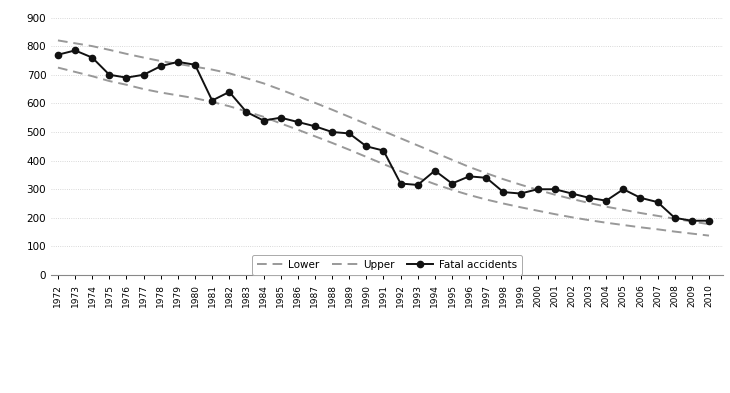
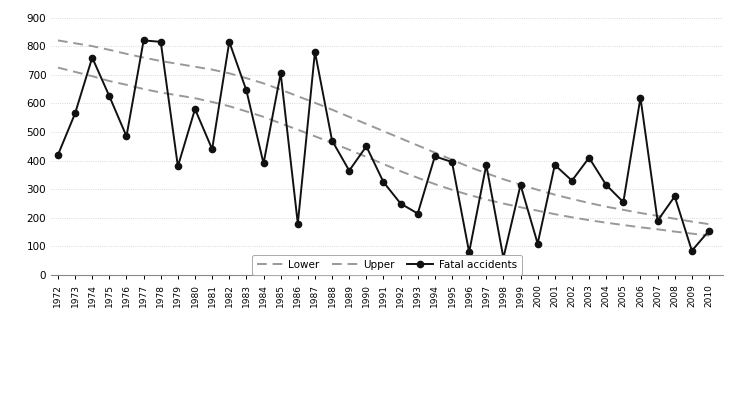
Fatal accidents/1972: 770 -> 420
Fatal accidents/1973: 785 -> 565
Fatal accidents/1975: 700 -> 625
Fatal accidents/1976: 690 -> 485
Fatal accidents/1977: 700 -> 820
Fatal accidents/1978: 730 -> 815
Fatal accidents/1979: 745 -> 380
Fatal accidents/1980: 735 -> 580
Fatal accidents/1981: 610 -> 440
Fatal accidents/1982: 640 -> 815
Fatal accidents/1983: 570 -> 645
Fatal accidents/1984: 540 -> 390
Fatal accidents/1985: 550 -> 705
Fatal accidents/1986: 535 -> 180
Fatal accidents/1987: 520 -> 780
Fatal accidents/1988: 500 -> 470
Fatal accidents/1989: 495 -> 365
Fatal accidents/1991: 435 -> 325
Fatal accidents/1992: 320 -> 250
Fatal accidents/1993: 315 -> 215
Fatal accidents/1994: 365 -> 415
Fatal accidents/1995: 320 -> 395
Fatal accidents/1996: 345 -> 80
Fatal accidents/1997: 340 -> 385
Fatal accidents/1998: 290 -> 60
Fatal accidents/1999: 285 -> 315
Fatal accidents/2000: 300 -> 110
Fatal accidents/2001: 300 -> 385
Fatal accidents/2002: 285 -> 330
Fatal accidents/2003: 270 -> 410
Fatal accidents/2004: 260 -> 315
Fatal accidents/2005: 300 -> 255
Fatal accidents/2006: 270 -> 620
Fatal accidents/2007: 255 -> 190
Fatal accidents/2008: 200 -> 275
Fatal accidents/2009: 190 -> 85
Fatal accidents/2010: 190 -> 155
